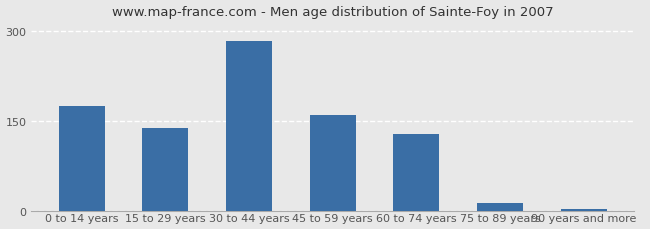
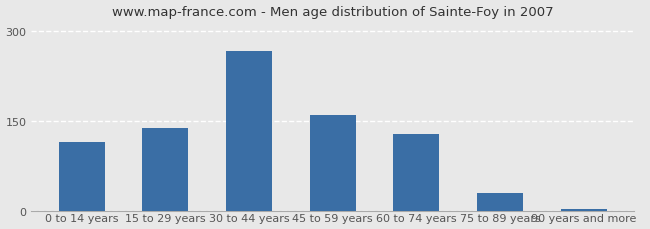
0 to 14 years: 175 -> 114
30 to 44 years: 283 -> 266
75 to 89 years: 13 -> 30
